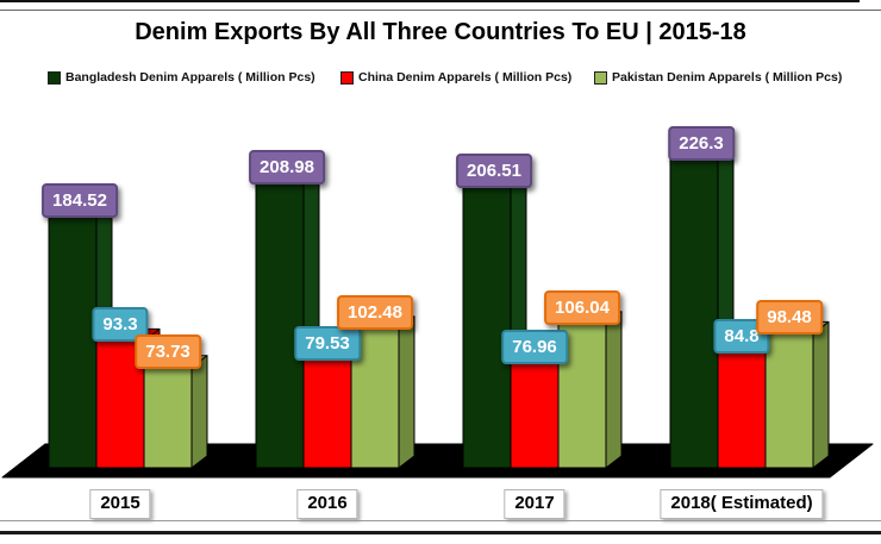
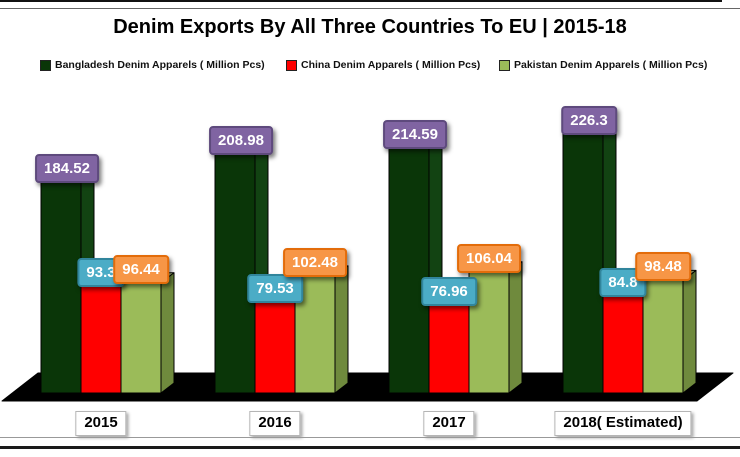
Pakistan Denim Apparels ( Million Pcs)/2015: 73.73 -> 96.44
Bangladesh Denim Apparels ( Million Pcs)/2017: 206.51 -> 214.59
